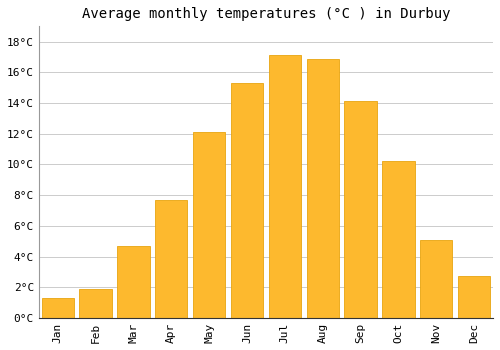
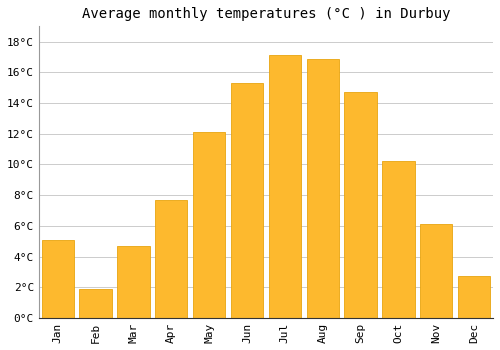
Jan: 1.3°C -> 5.1°C
Sep: 14.1°C -> 14.7°C
Nov: 5.1°C -> 6.1°C
